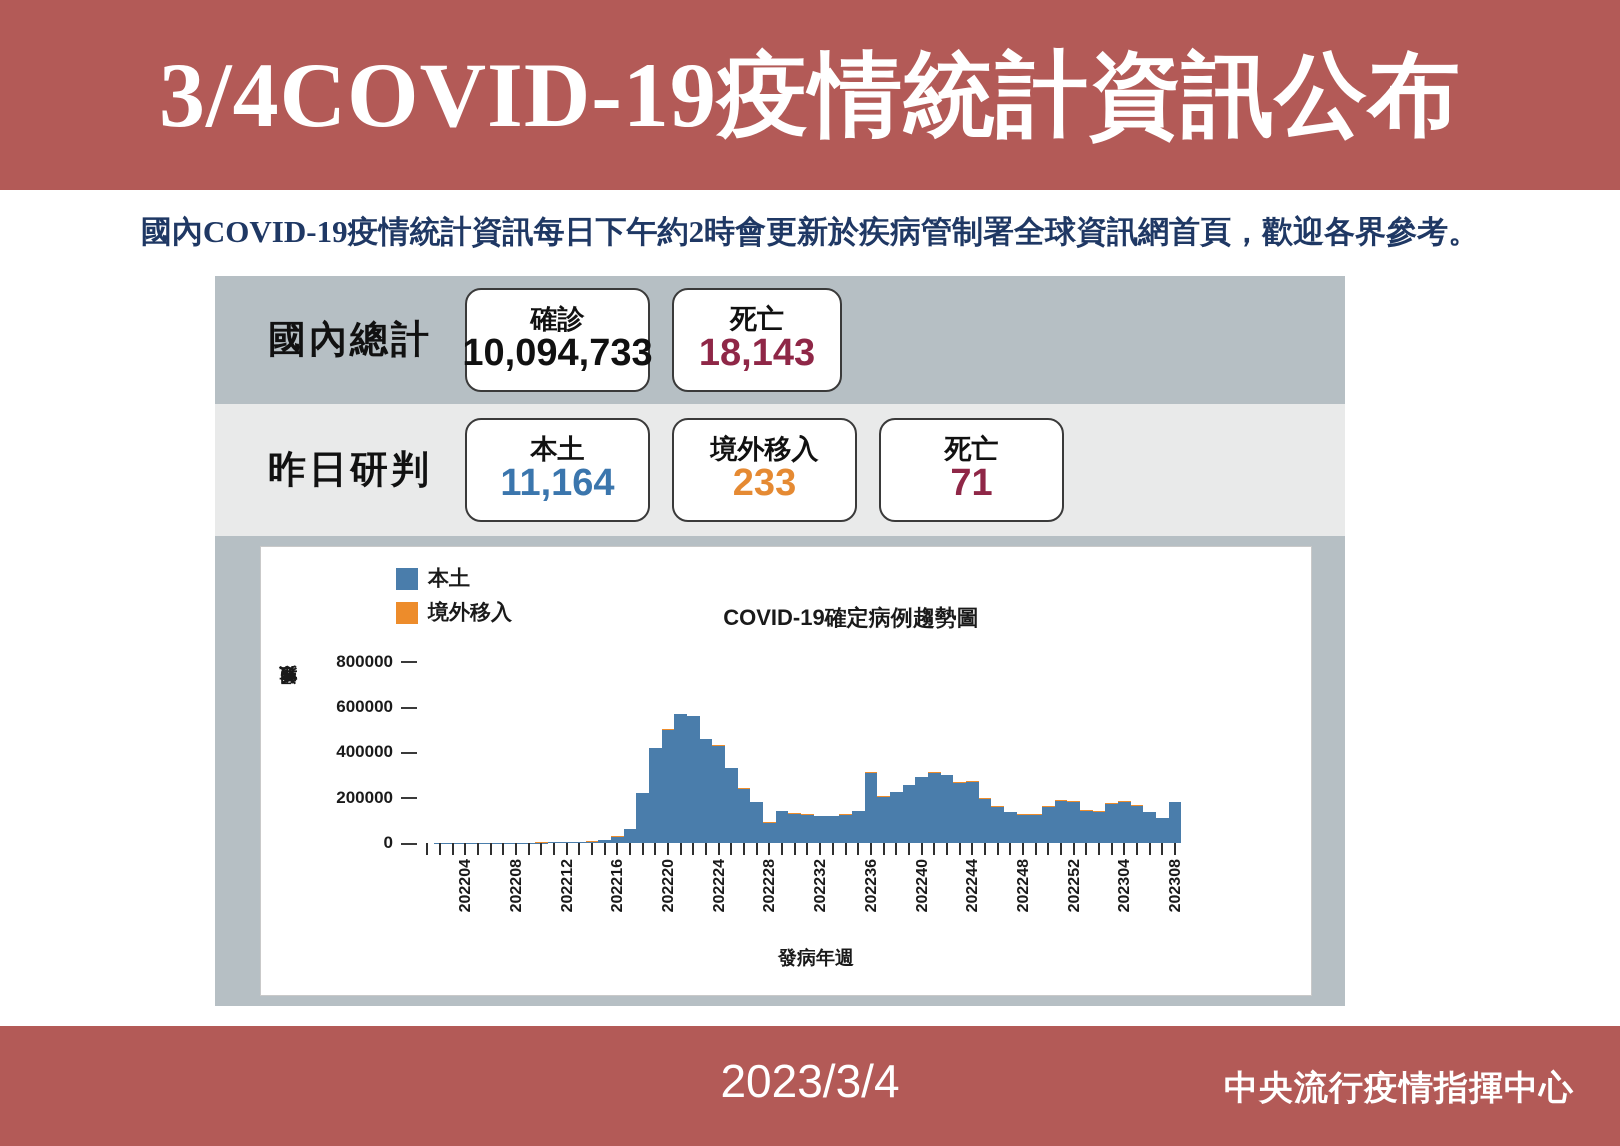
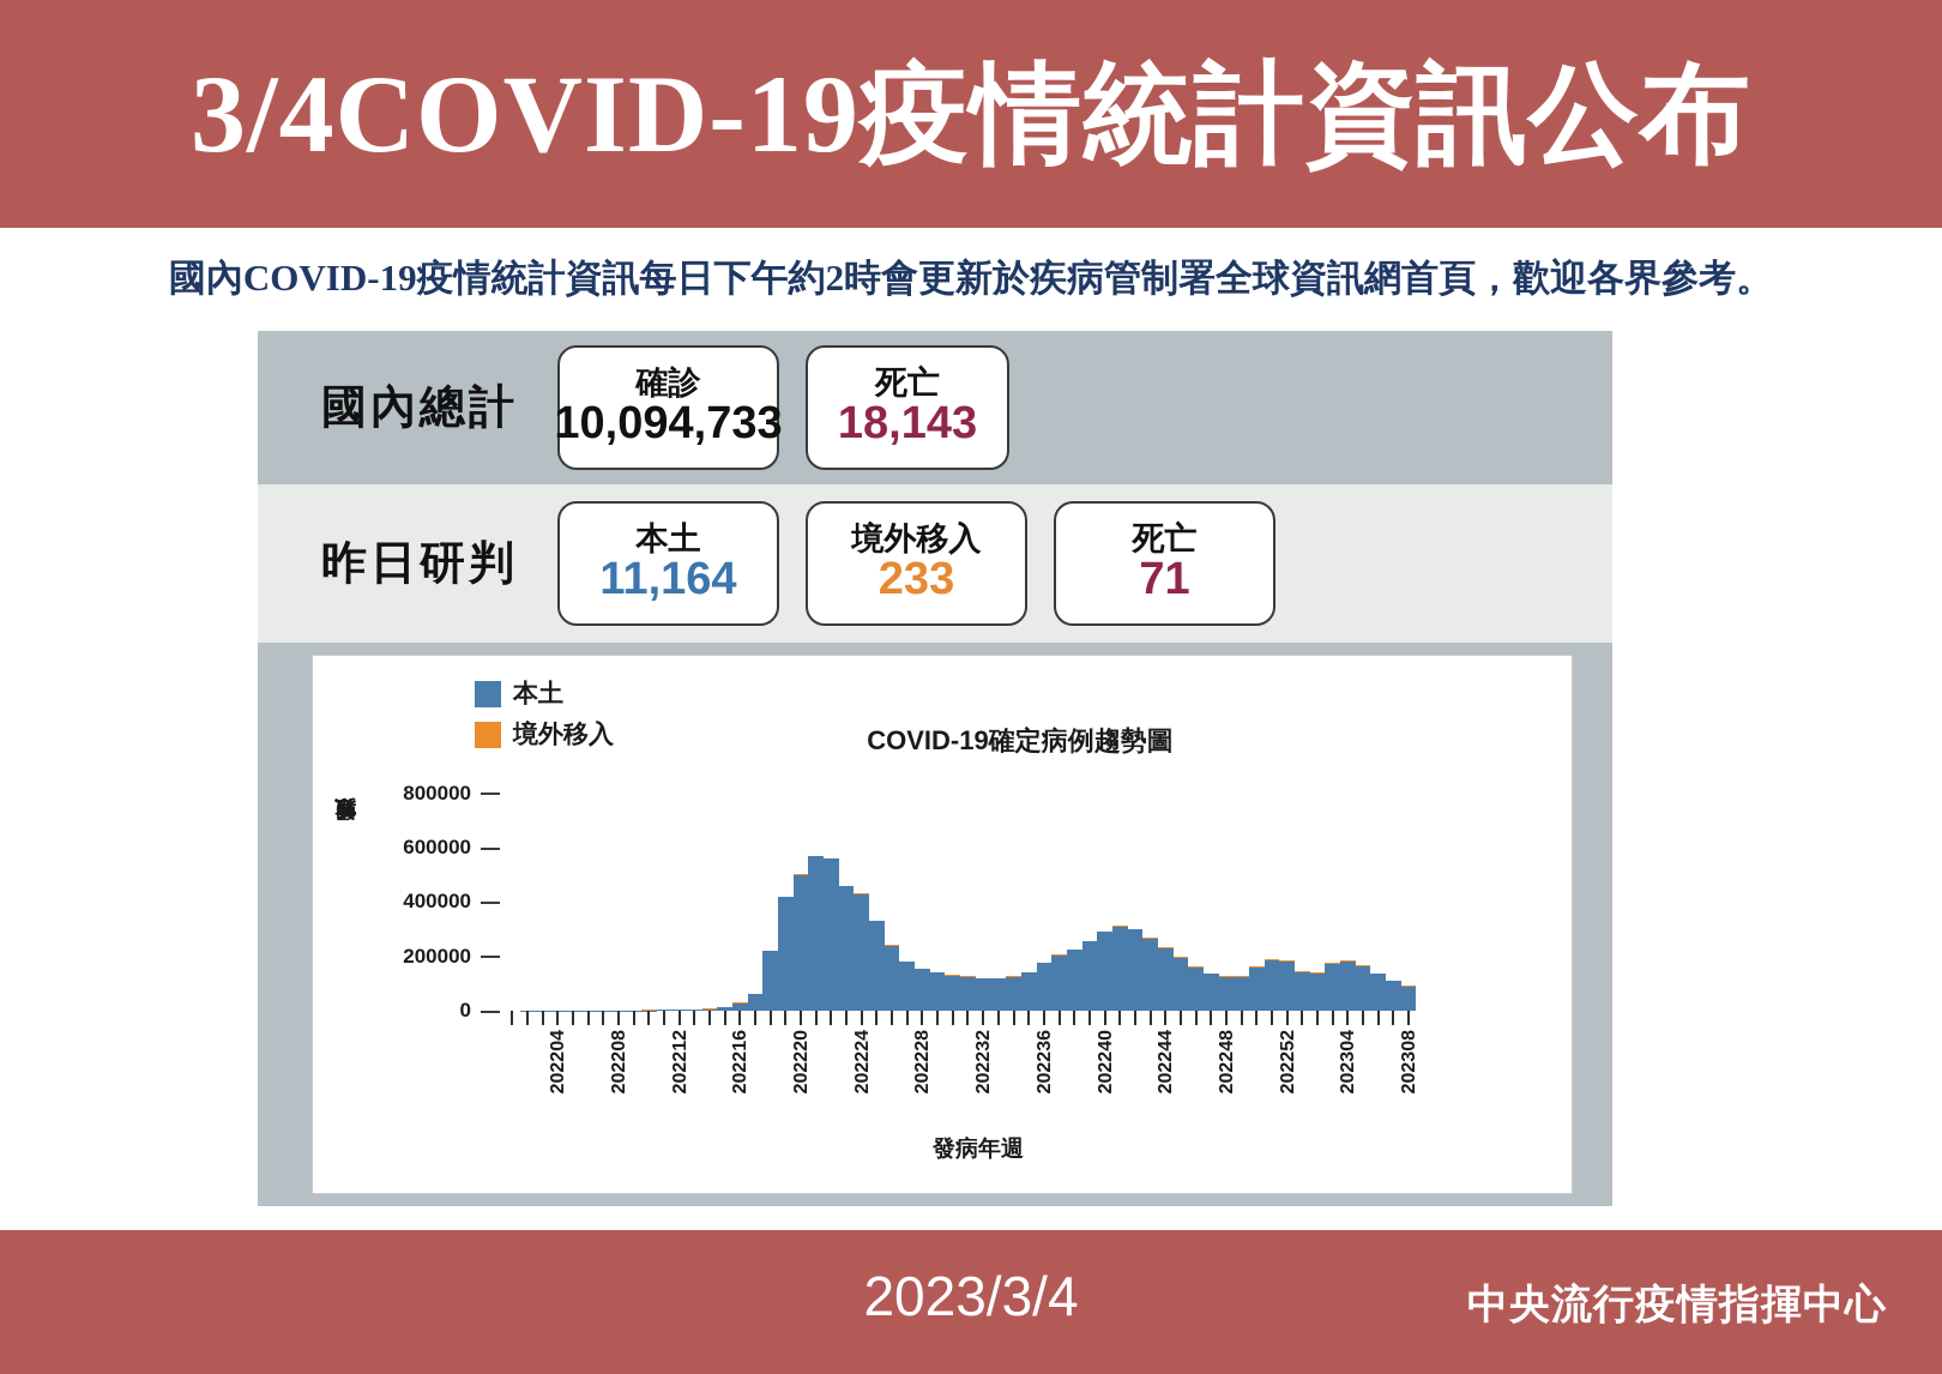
本土/202228: 90000 -> 160000
本土/202236: 310000 -> 180000
本土/202244: 270000 -> 230000
本土/202308: 180000 -> 90000
